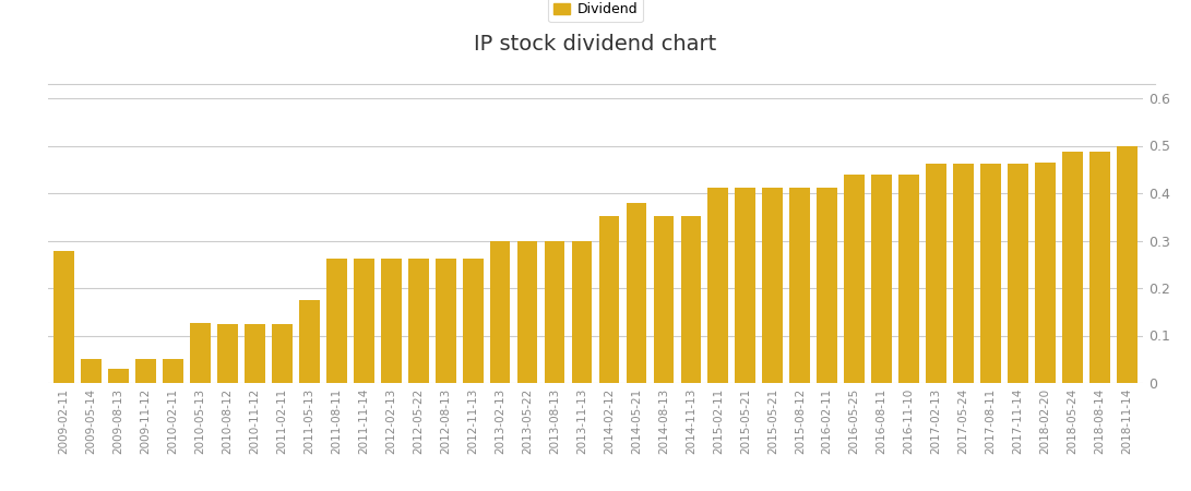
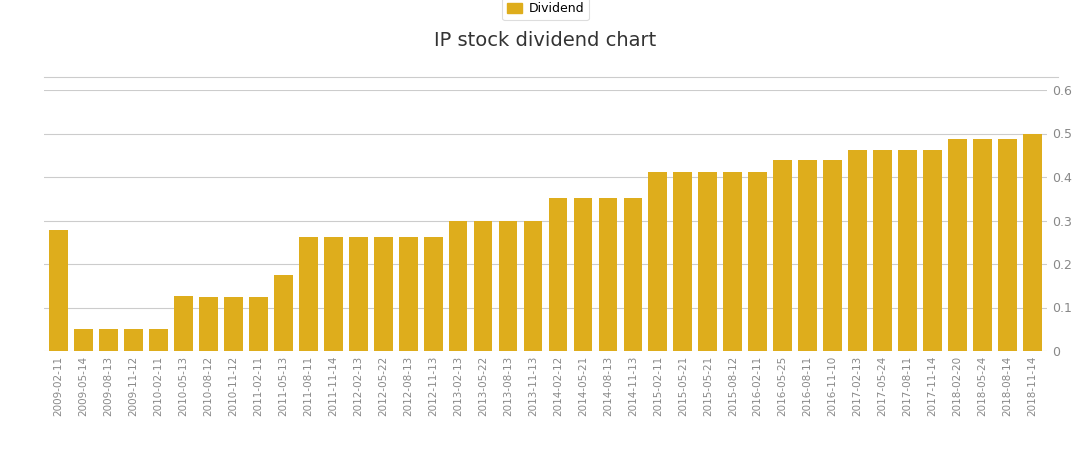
2009-08-13: 0.030 -> 0.050
2014-05-21: 0.380 -> 0.352
2018-02-20: 0.465 -> 0.487
